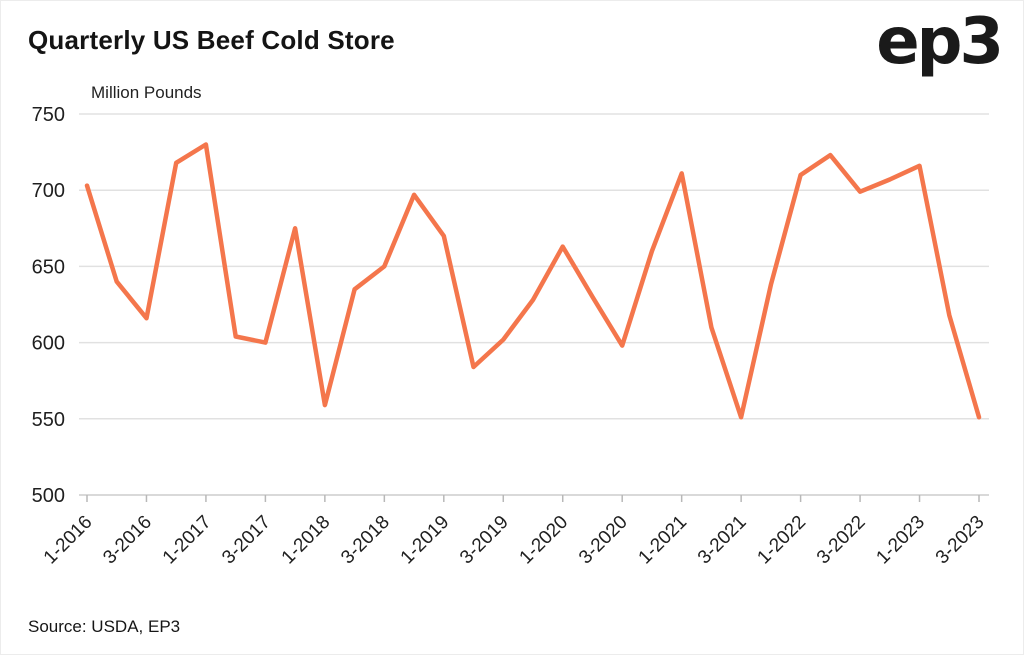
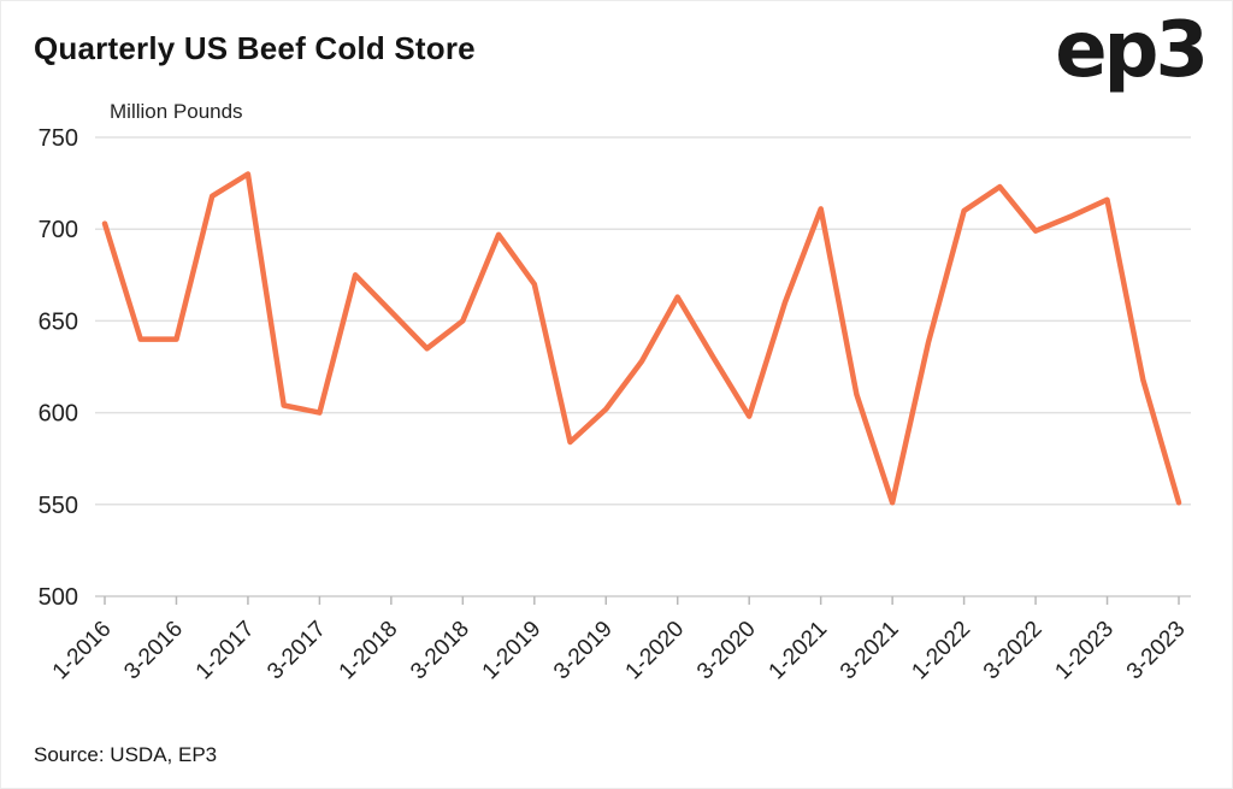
3-2016: 616 -> 640
1-2018: 559 -> 655
